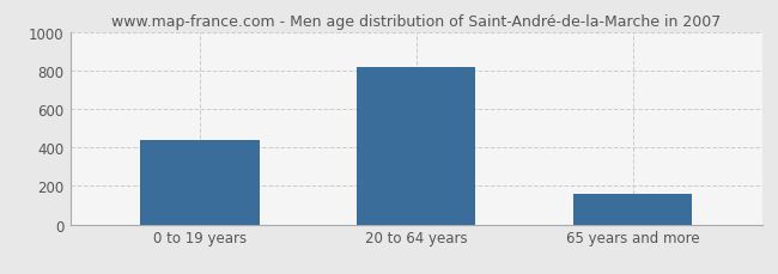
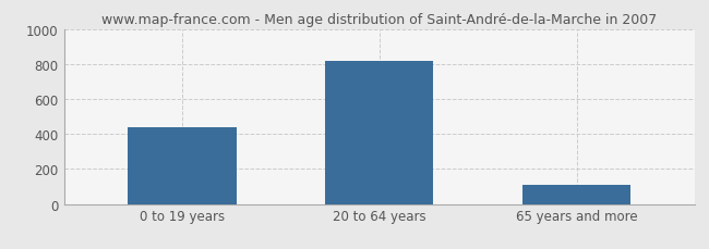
65 years and more: 160 -> 110
